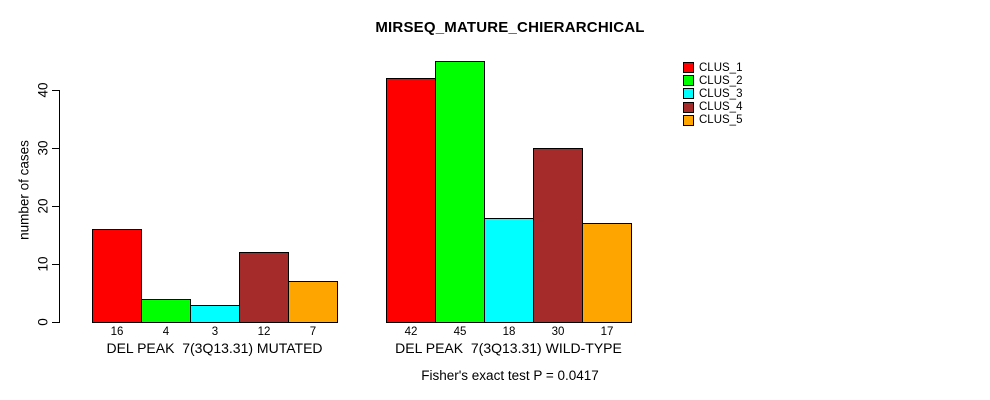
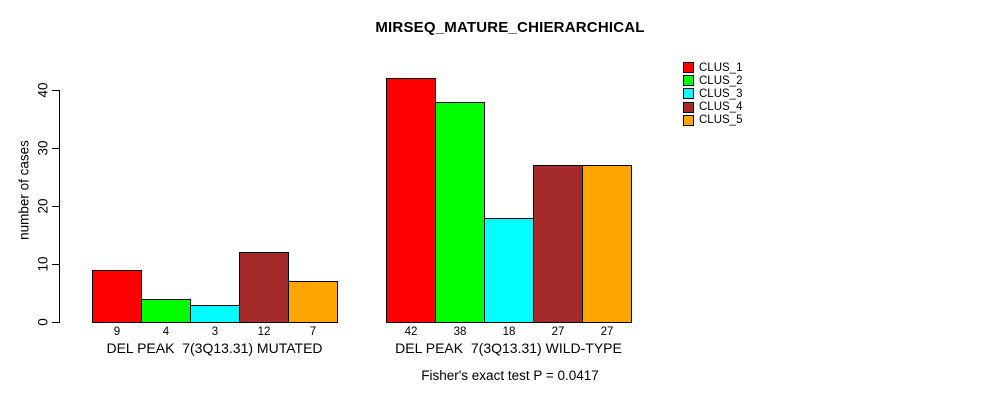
CLUS_1/DEL PEAK 7(3Q13.31) MUTATED: 16 -> 9
CLUS_2/DEL PEAK 7(3Q13.31) WILD-TYPE: 45 -> 38
CLUS_4/DEL PEAK 7(3Q13.31) WILD-TYPE: 30 -> 27
CLUS_5/DEL PEAK 7(3Q13.31) WILD-TYPE: 17 -> 27
